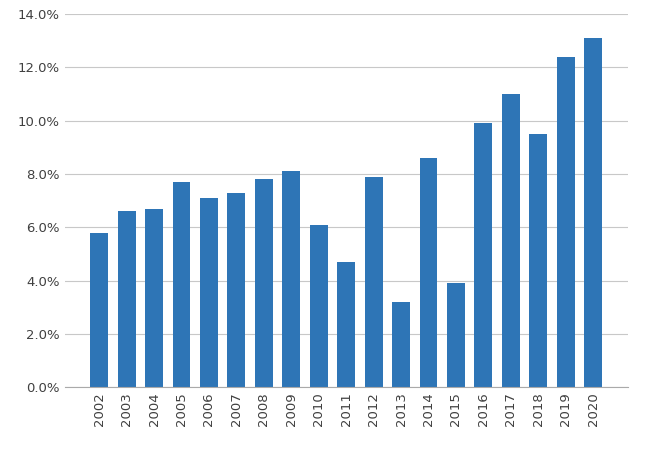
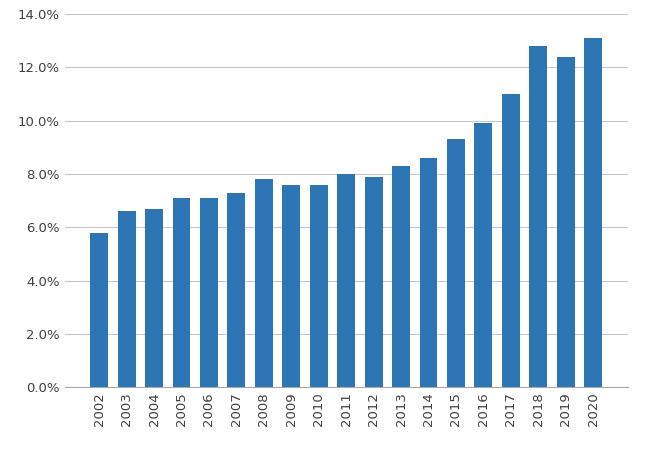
2005: 7.7% -> 7.1%
2009: 8.1% -> 7.6%
2010: 6.1% -> 7.6%
2011: 4.7% -> 8.0%
2013: 3.2% -> 8.3%
2015: 3.9% -> 9.3%
2018: 9.5% -> 12.8%
